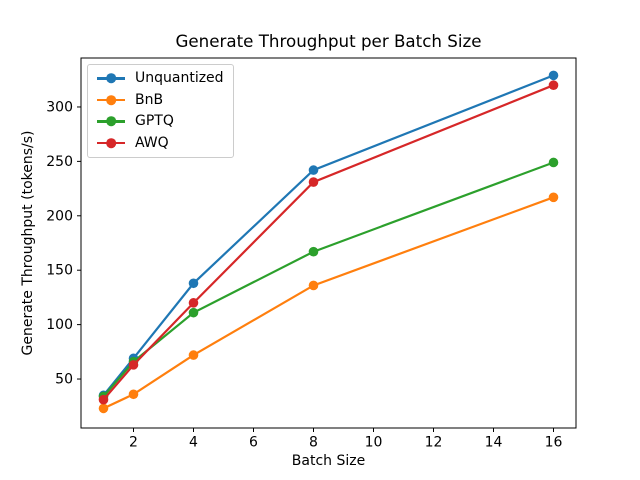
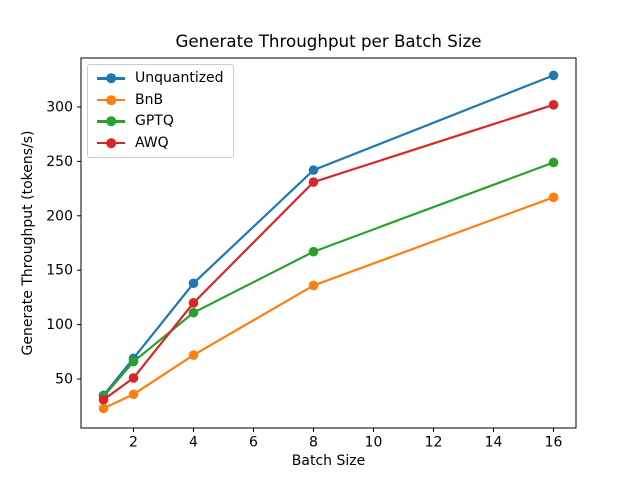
AWQ/2: 63 -> 51
AWQ/16: 320 -> 302
